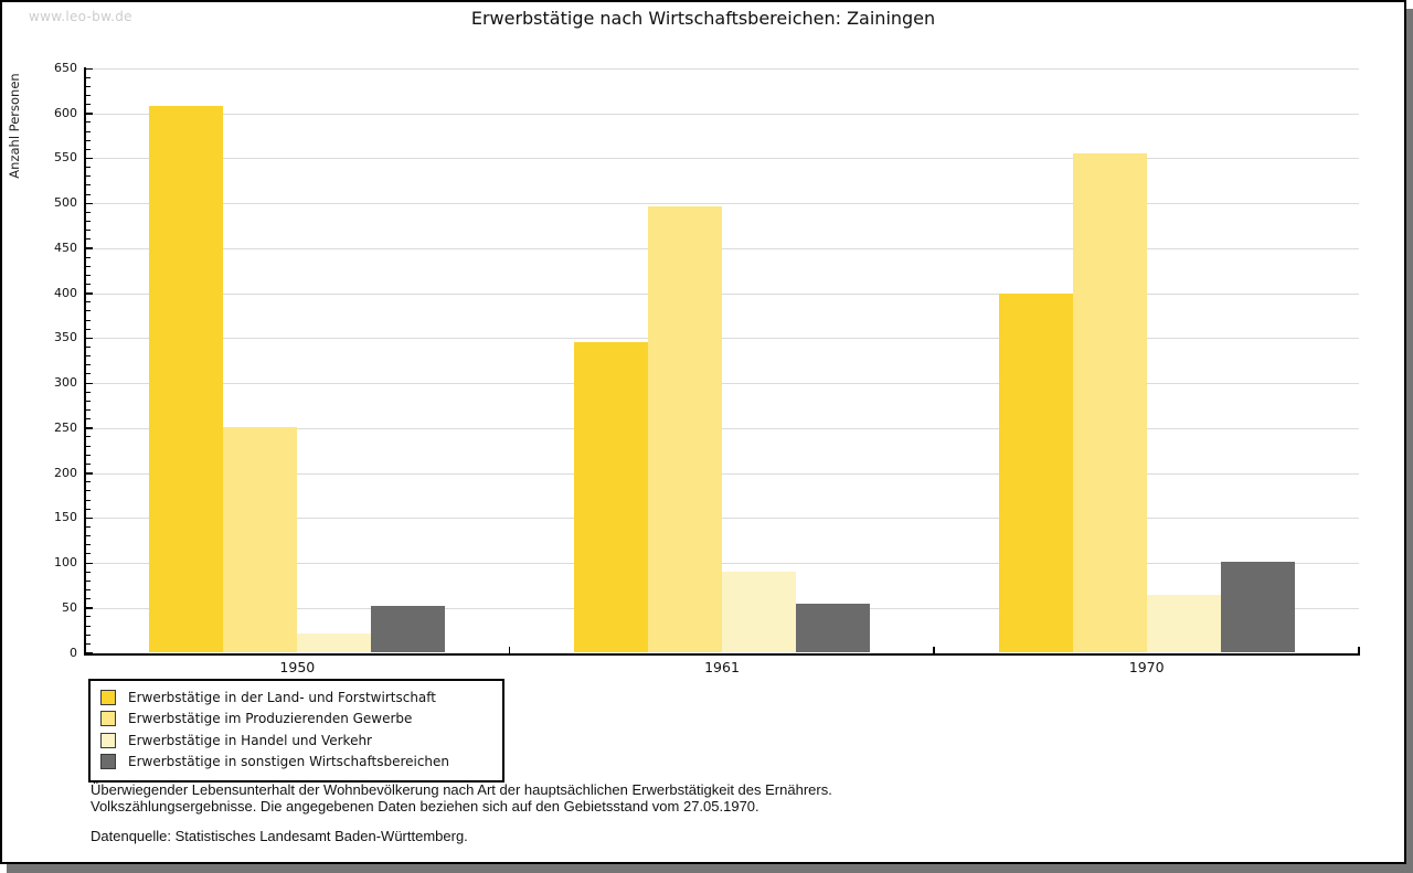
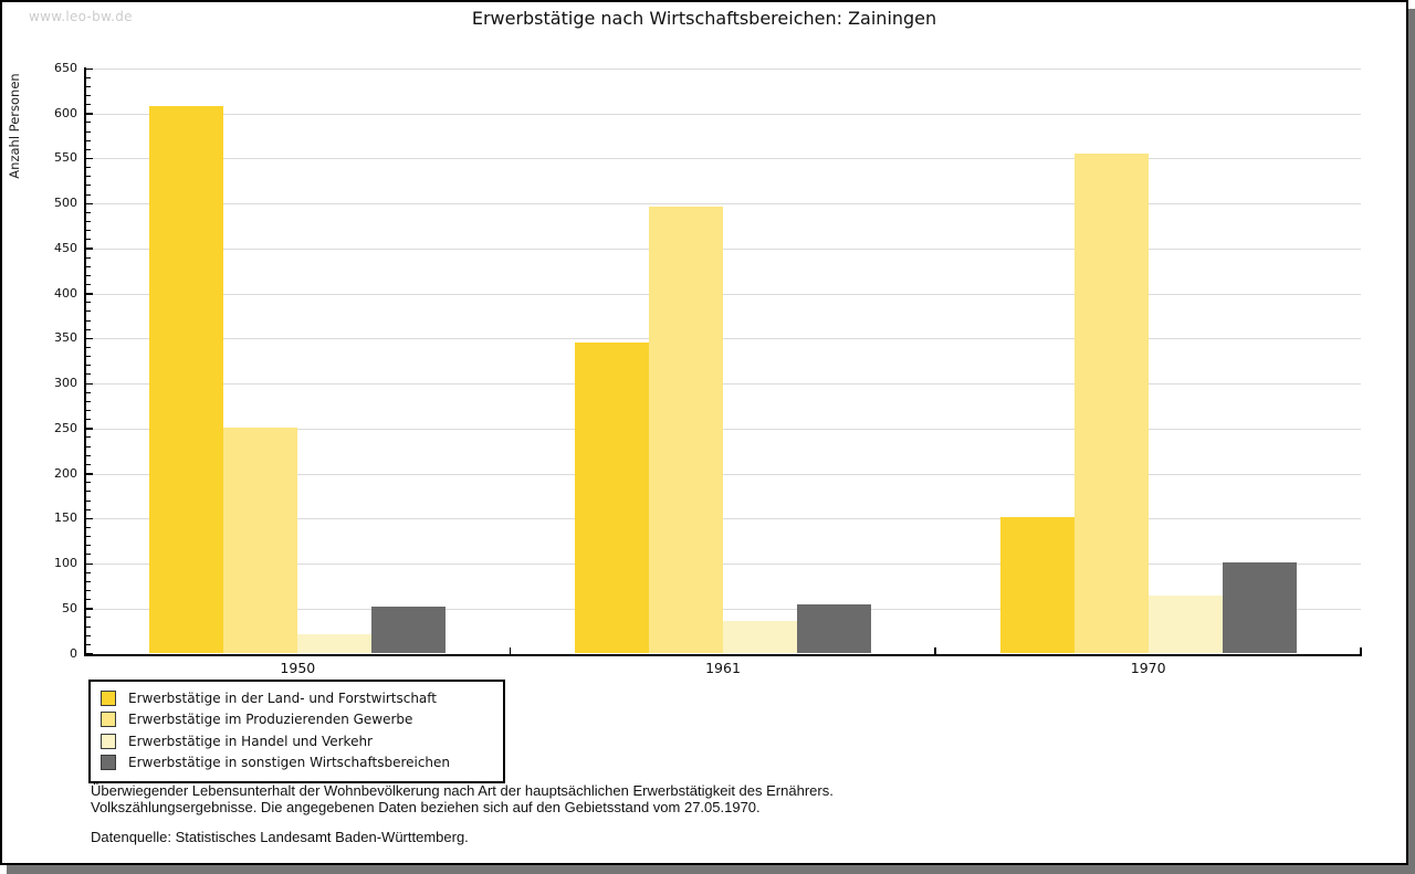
Erwerbstätige in Handel und Verkehr/1961: 90 -> 40
Erwerbstätige in der Land- und Forstwirtschaft/1970: 400 -> 150
